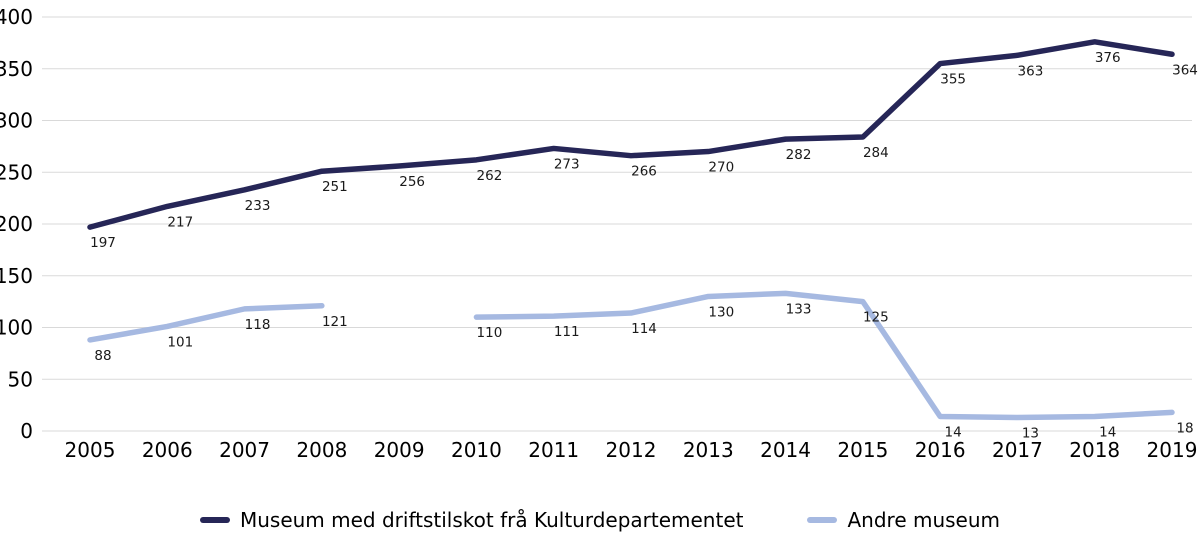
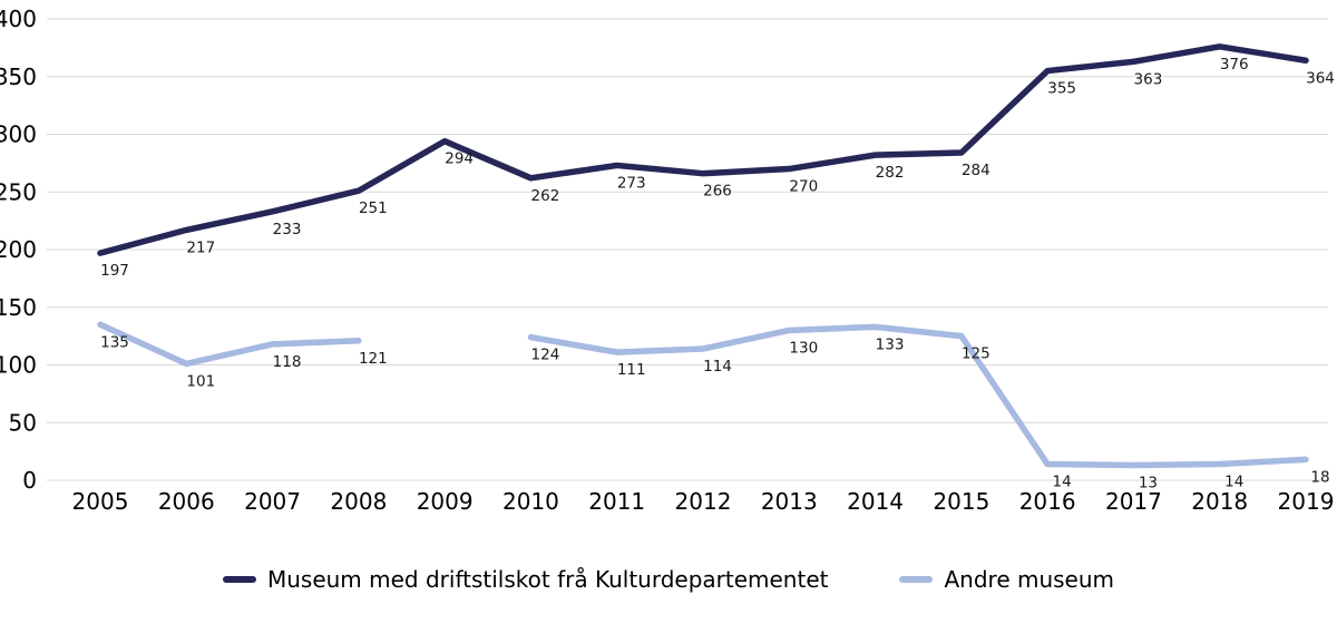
Andre museum/2005: 88 -> 135
Museum med driftstilskot frå Kulturdepartementet/2009: 256 -> 294
Andre museum/2010: 110 -> 124
